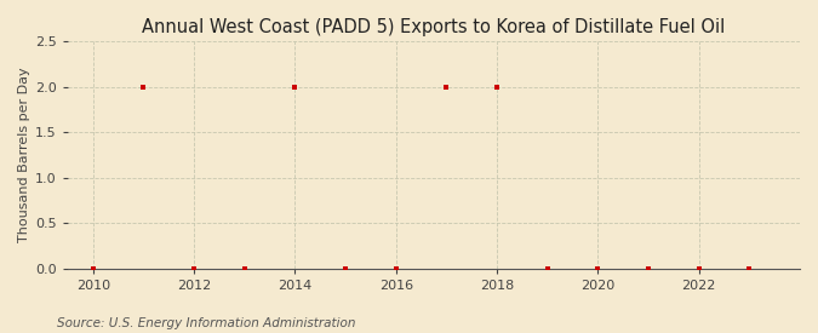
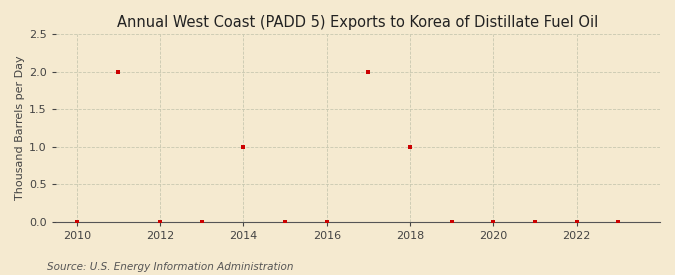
2014: 2 -> 1
2018: 2 -> 1
